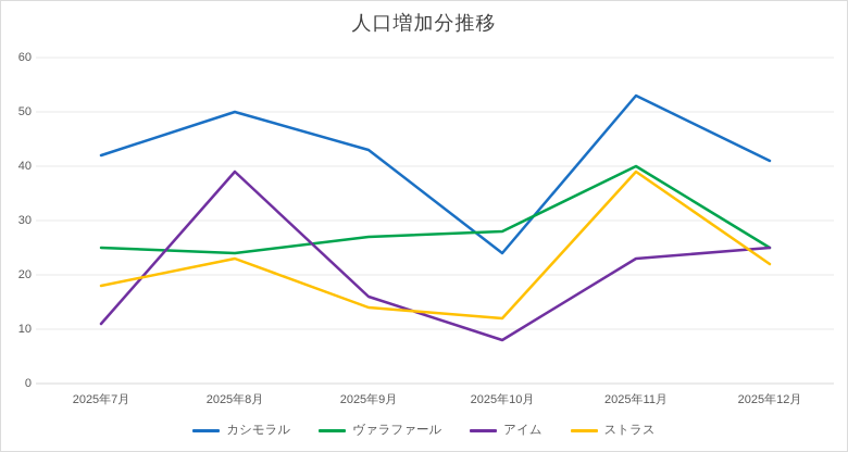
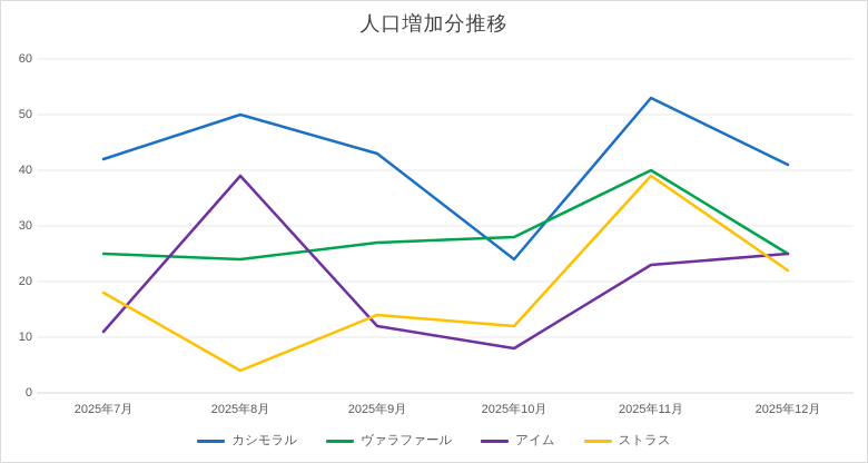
ストラス/2025年8月: 23 -> 4
アイム/2025年9月: 16 -> 12
